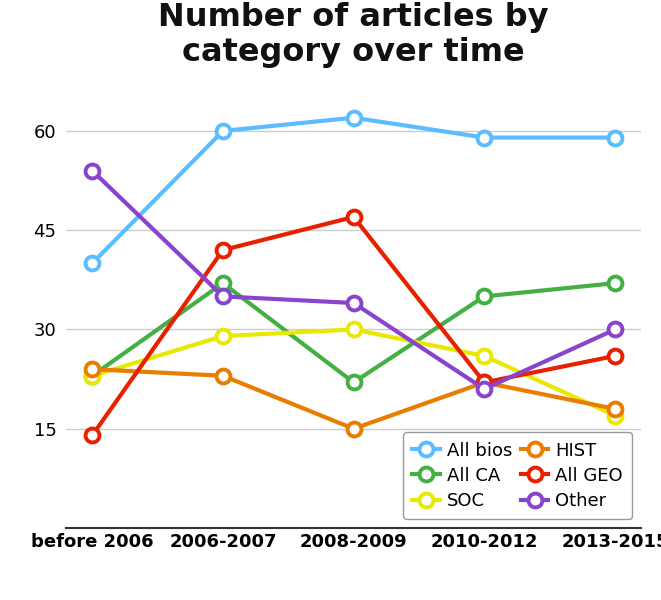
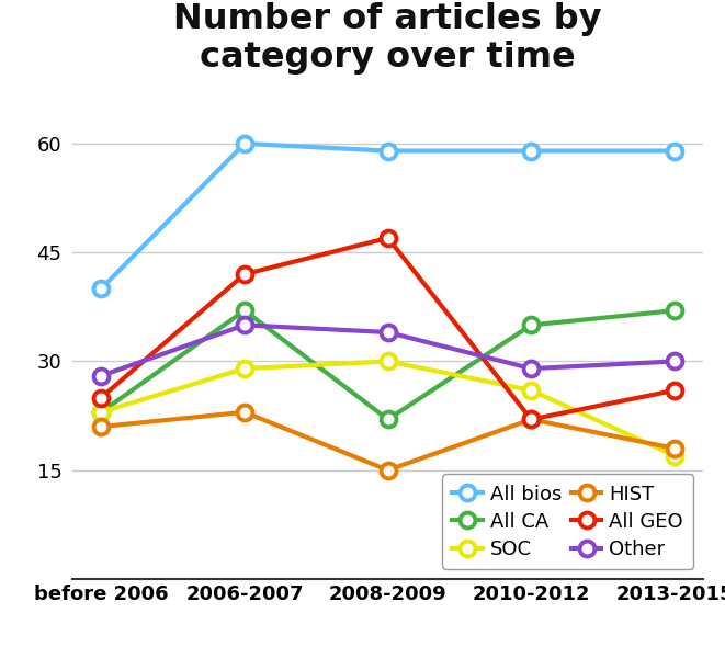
HIST/before 2006: 24 -> 21
All GEO/before 2006: 14 -> 25
Other/before 2006: 54 -> 28
All bios/2008-2009: 62 -> 59
Other/2010-2012: 21 -> 29
